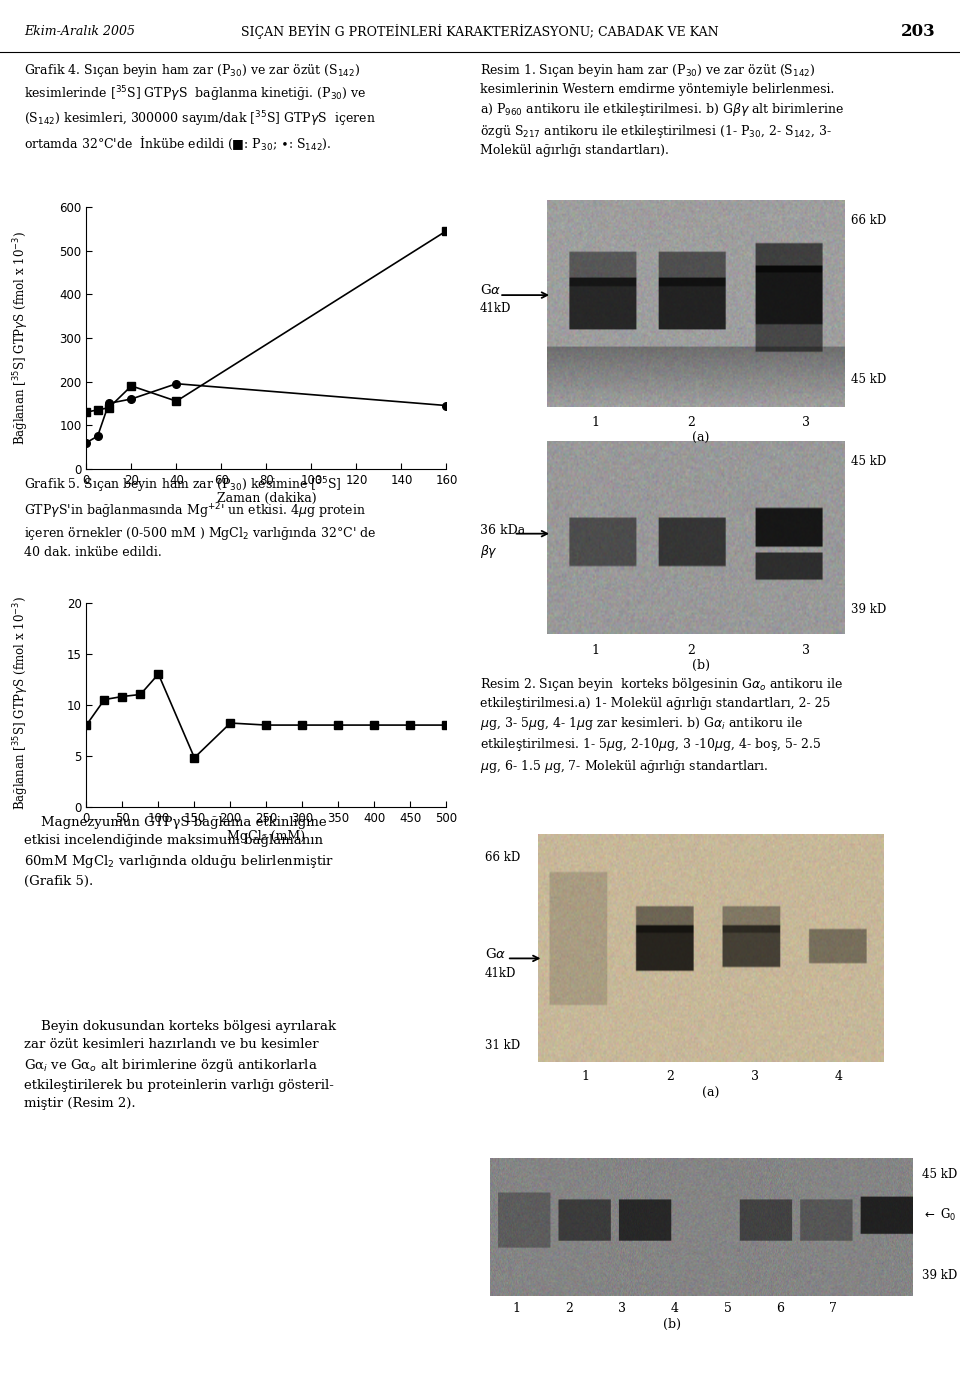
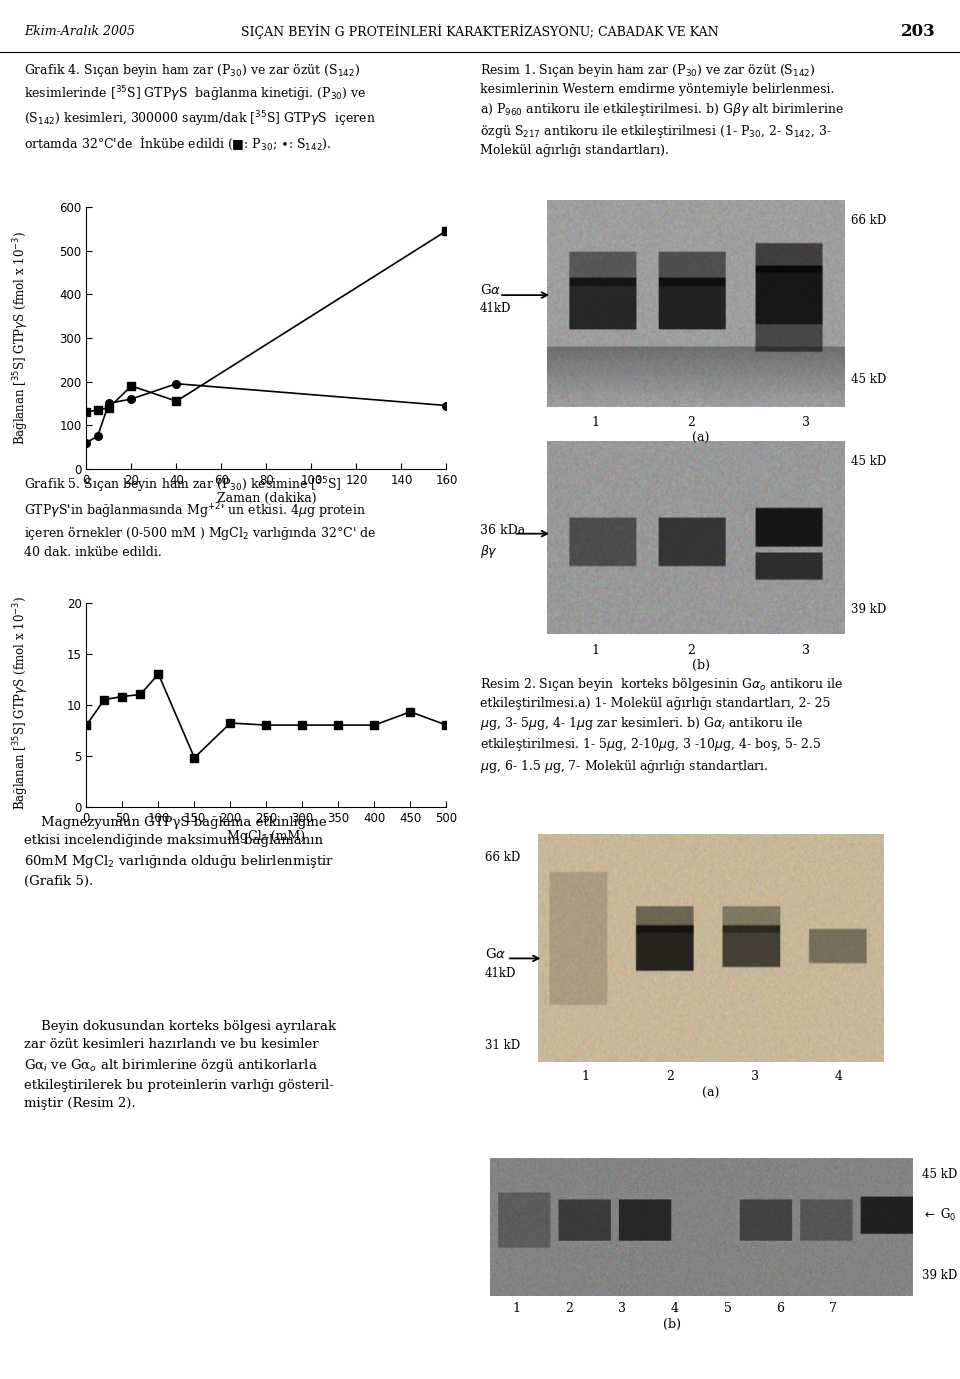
450: 8.0 -> 9.3
